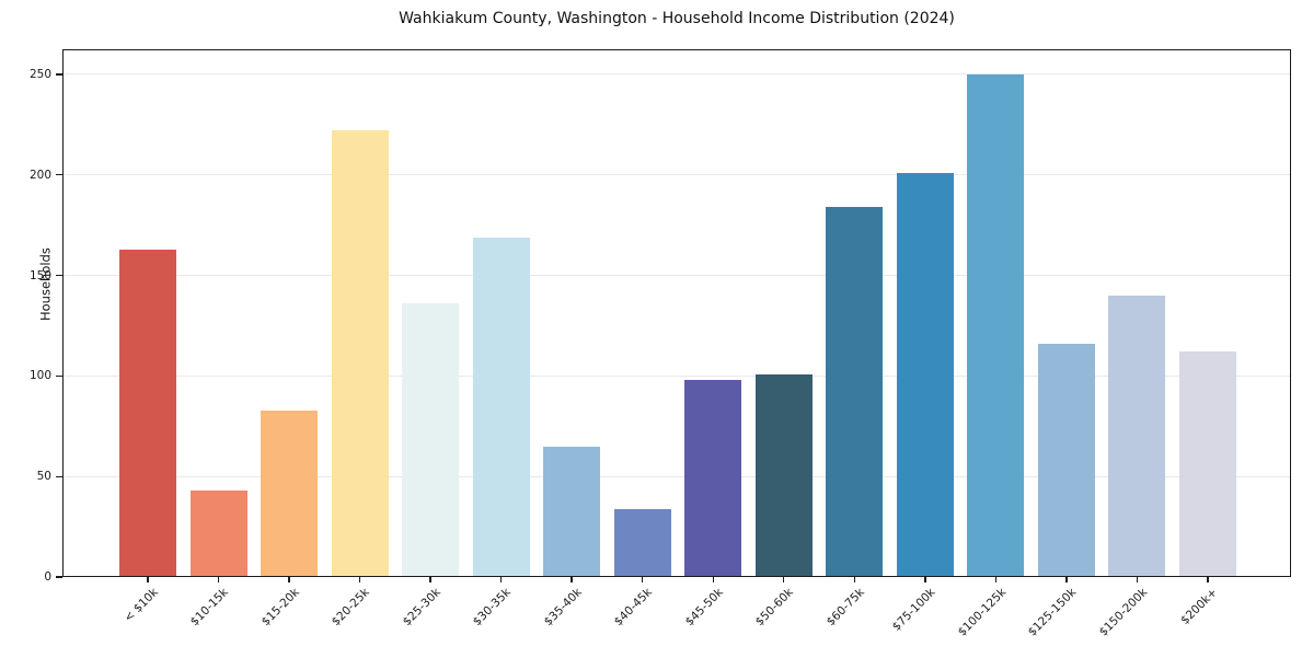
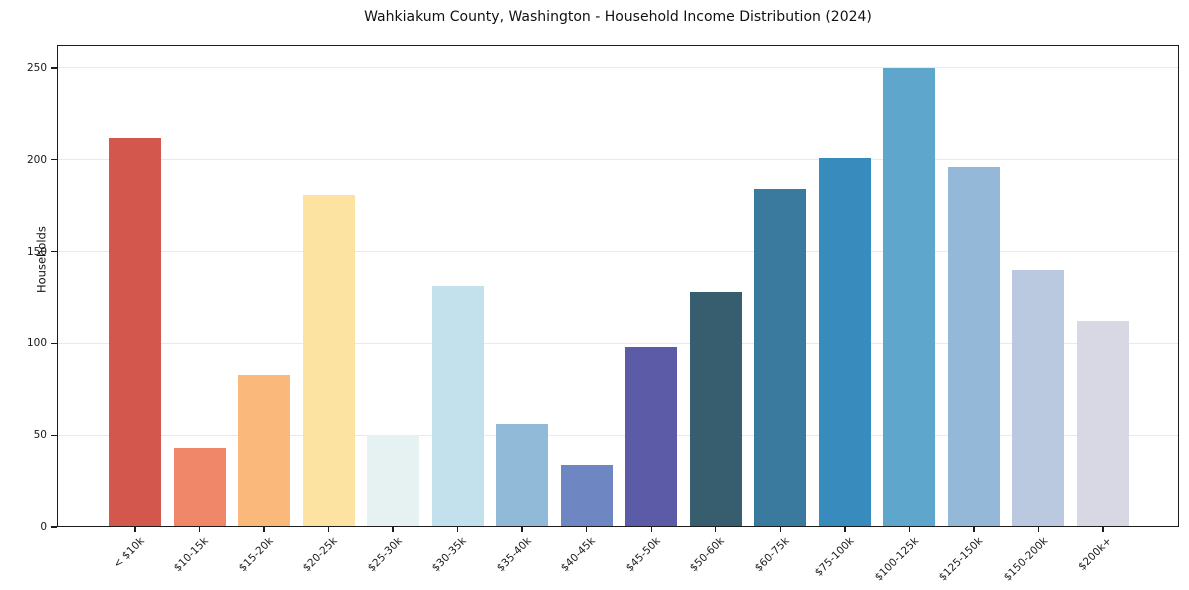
< $10k: 163 -> 212
$20-25k: 222 -> 181
$25-30k: 136 -> 50
$30-35k: 169 -> 131
$35-40k: 65 -> 56
$50-60k: 101 -> 128
$125-150k: 116 -> 196
